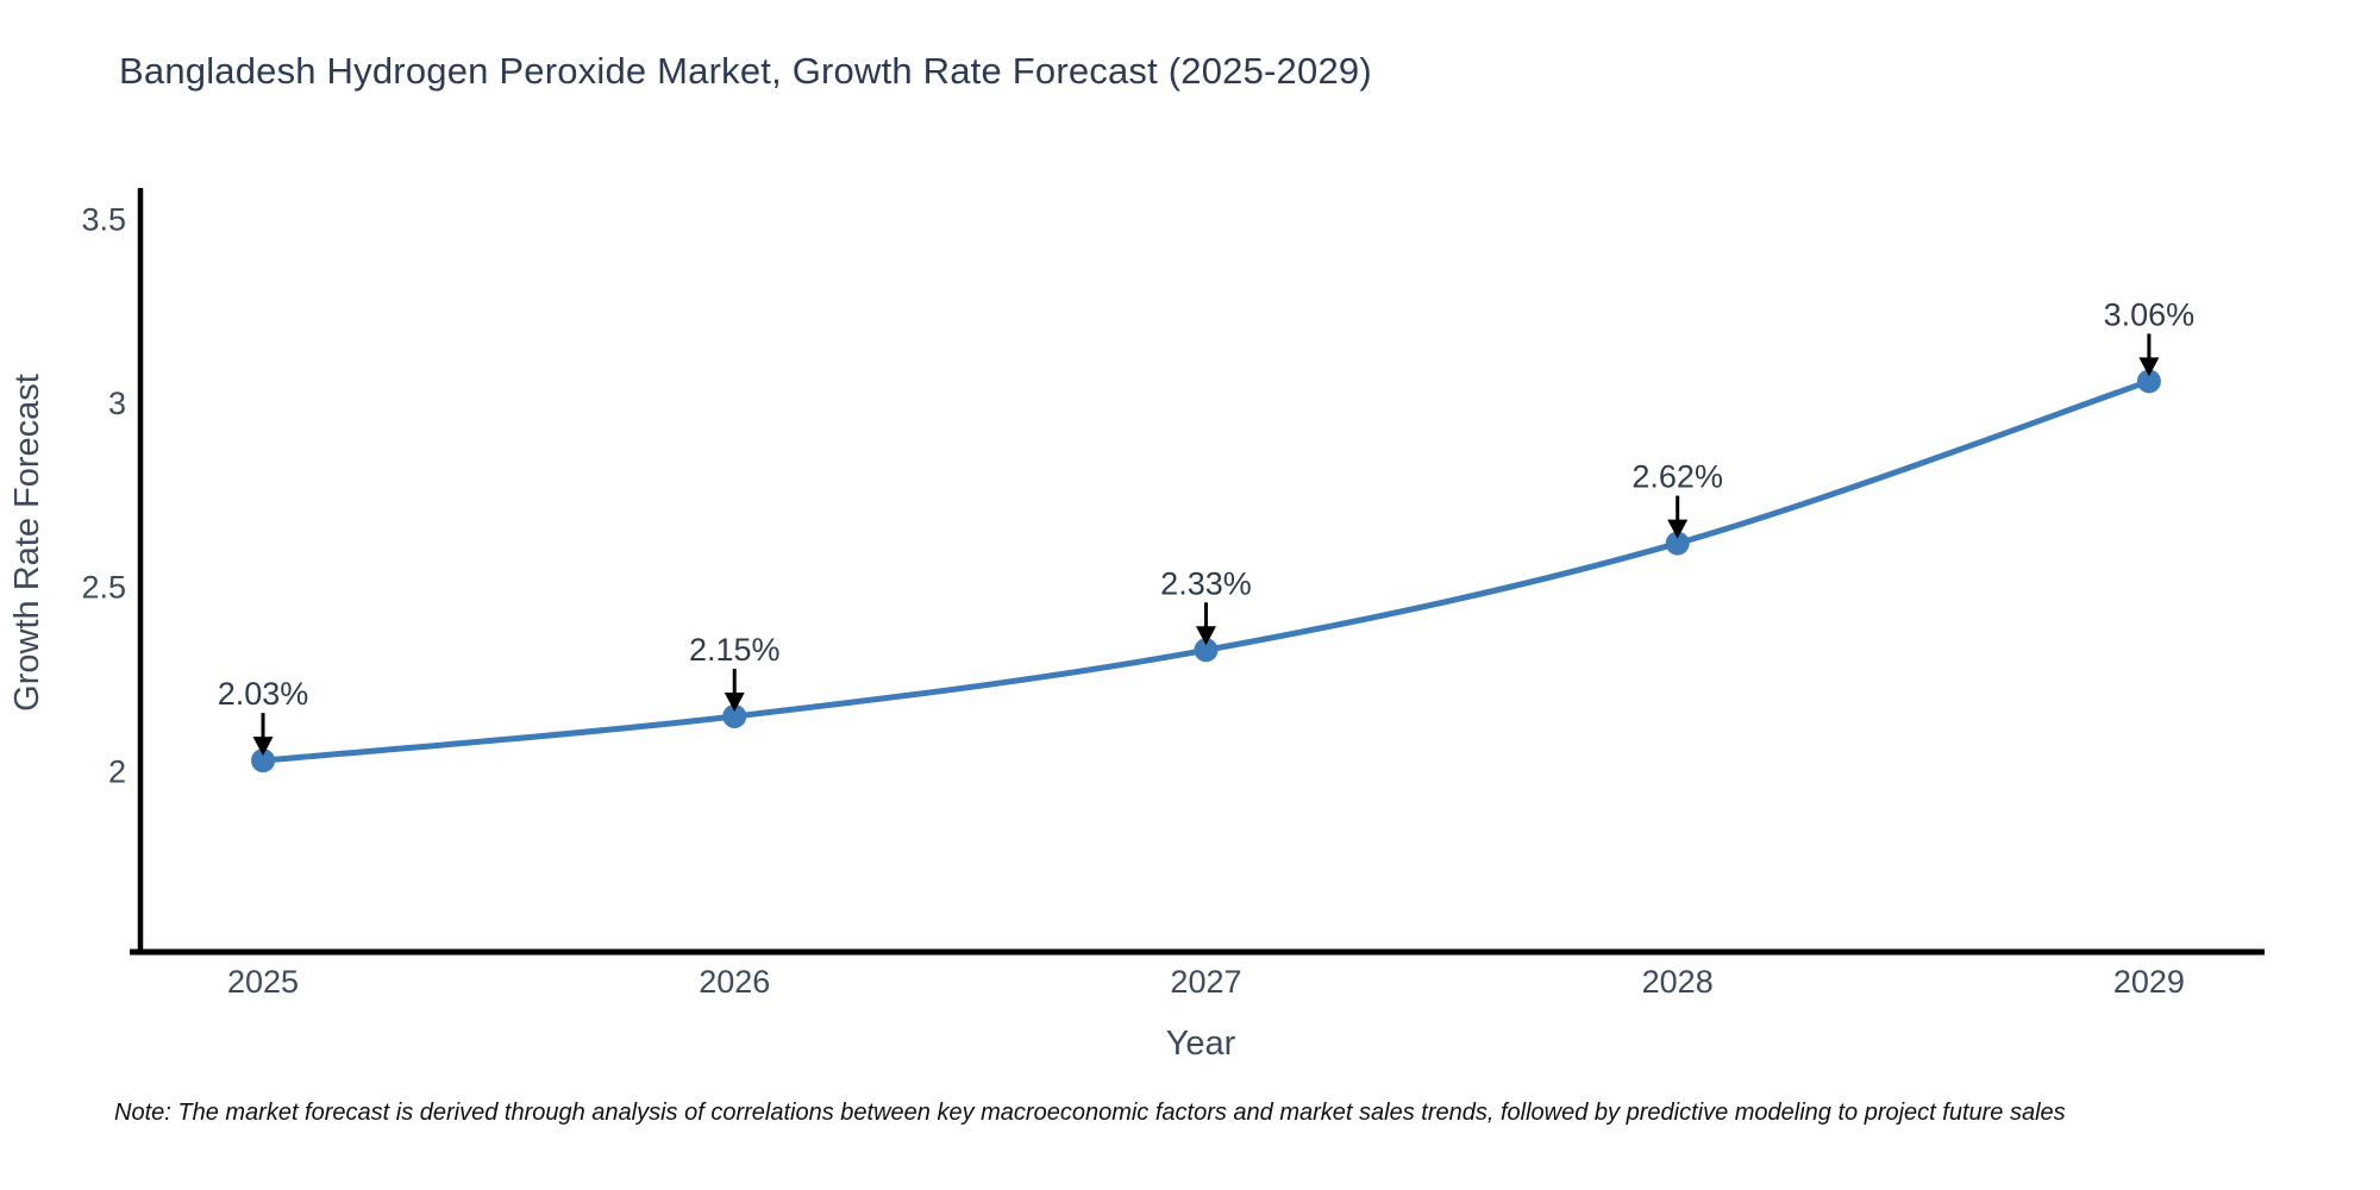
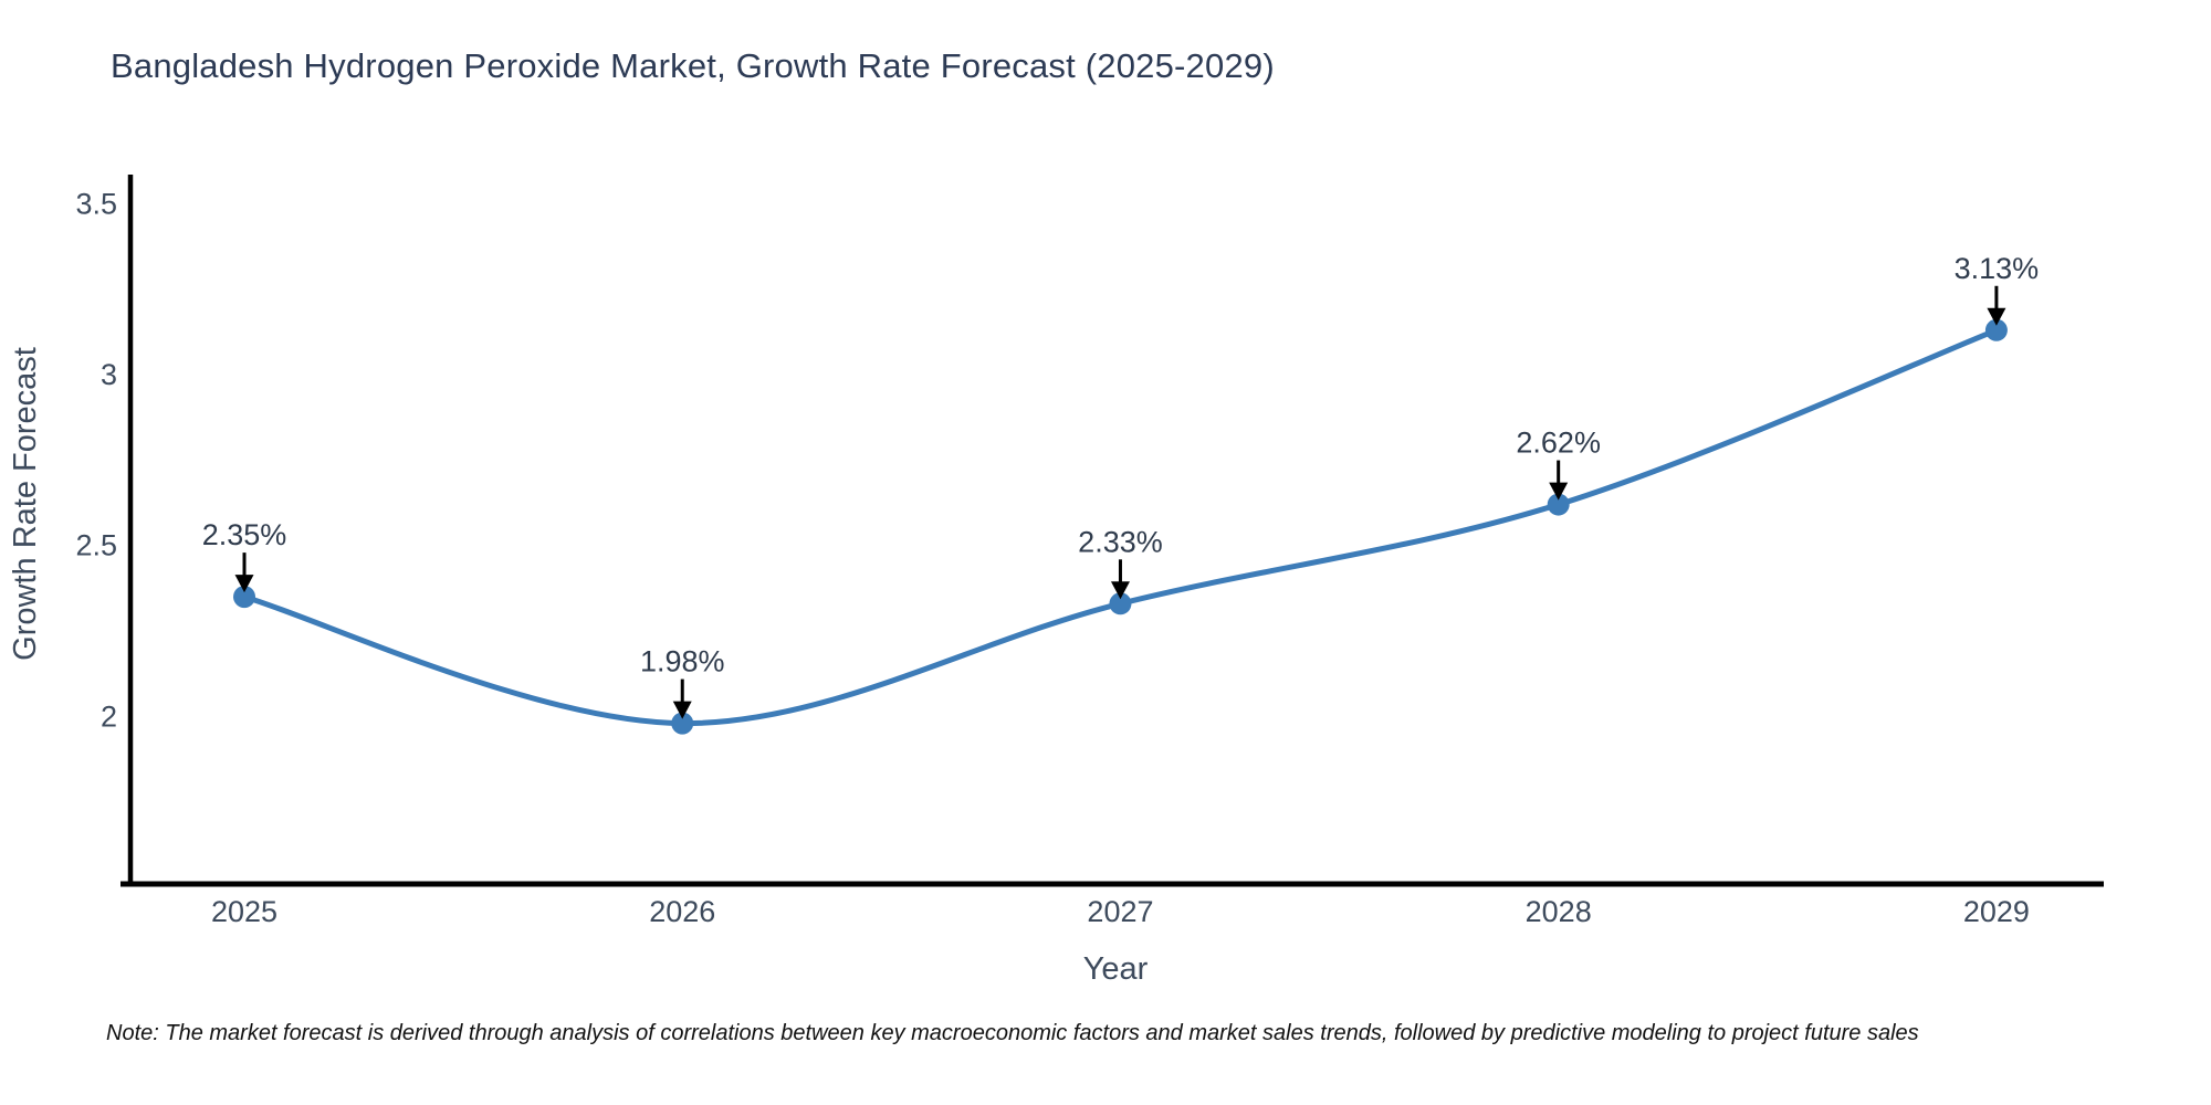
2025: 2.03% -> 2.35%
2026: 2.15% -> 1.98%
2029: 3.06% -> 3.13%
